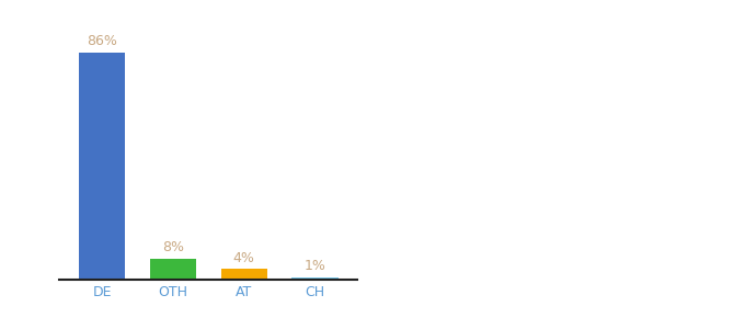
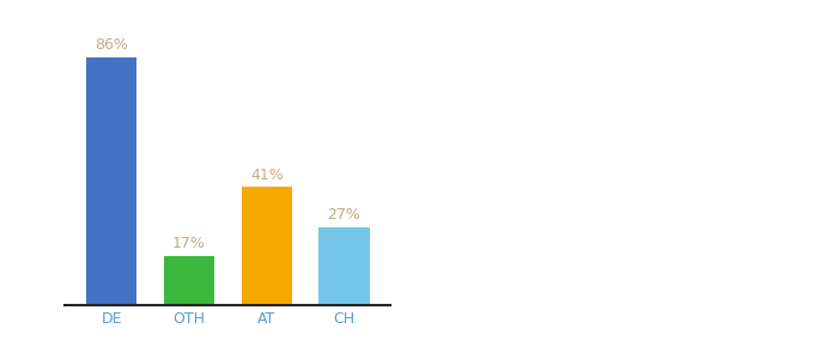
OTH: 8% -> 17%
AT: 4% -> 41%
CH: 1% -> 27%
